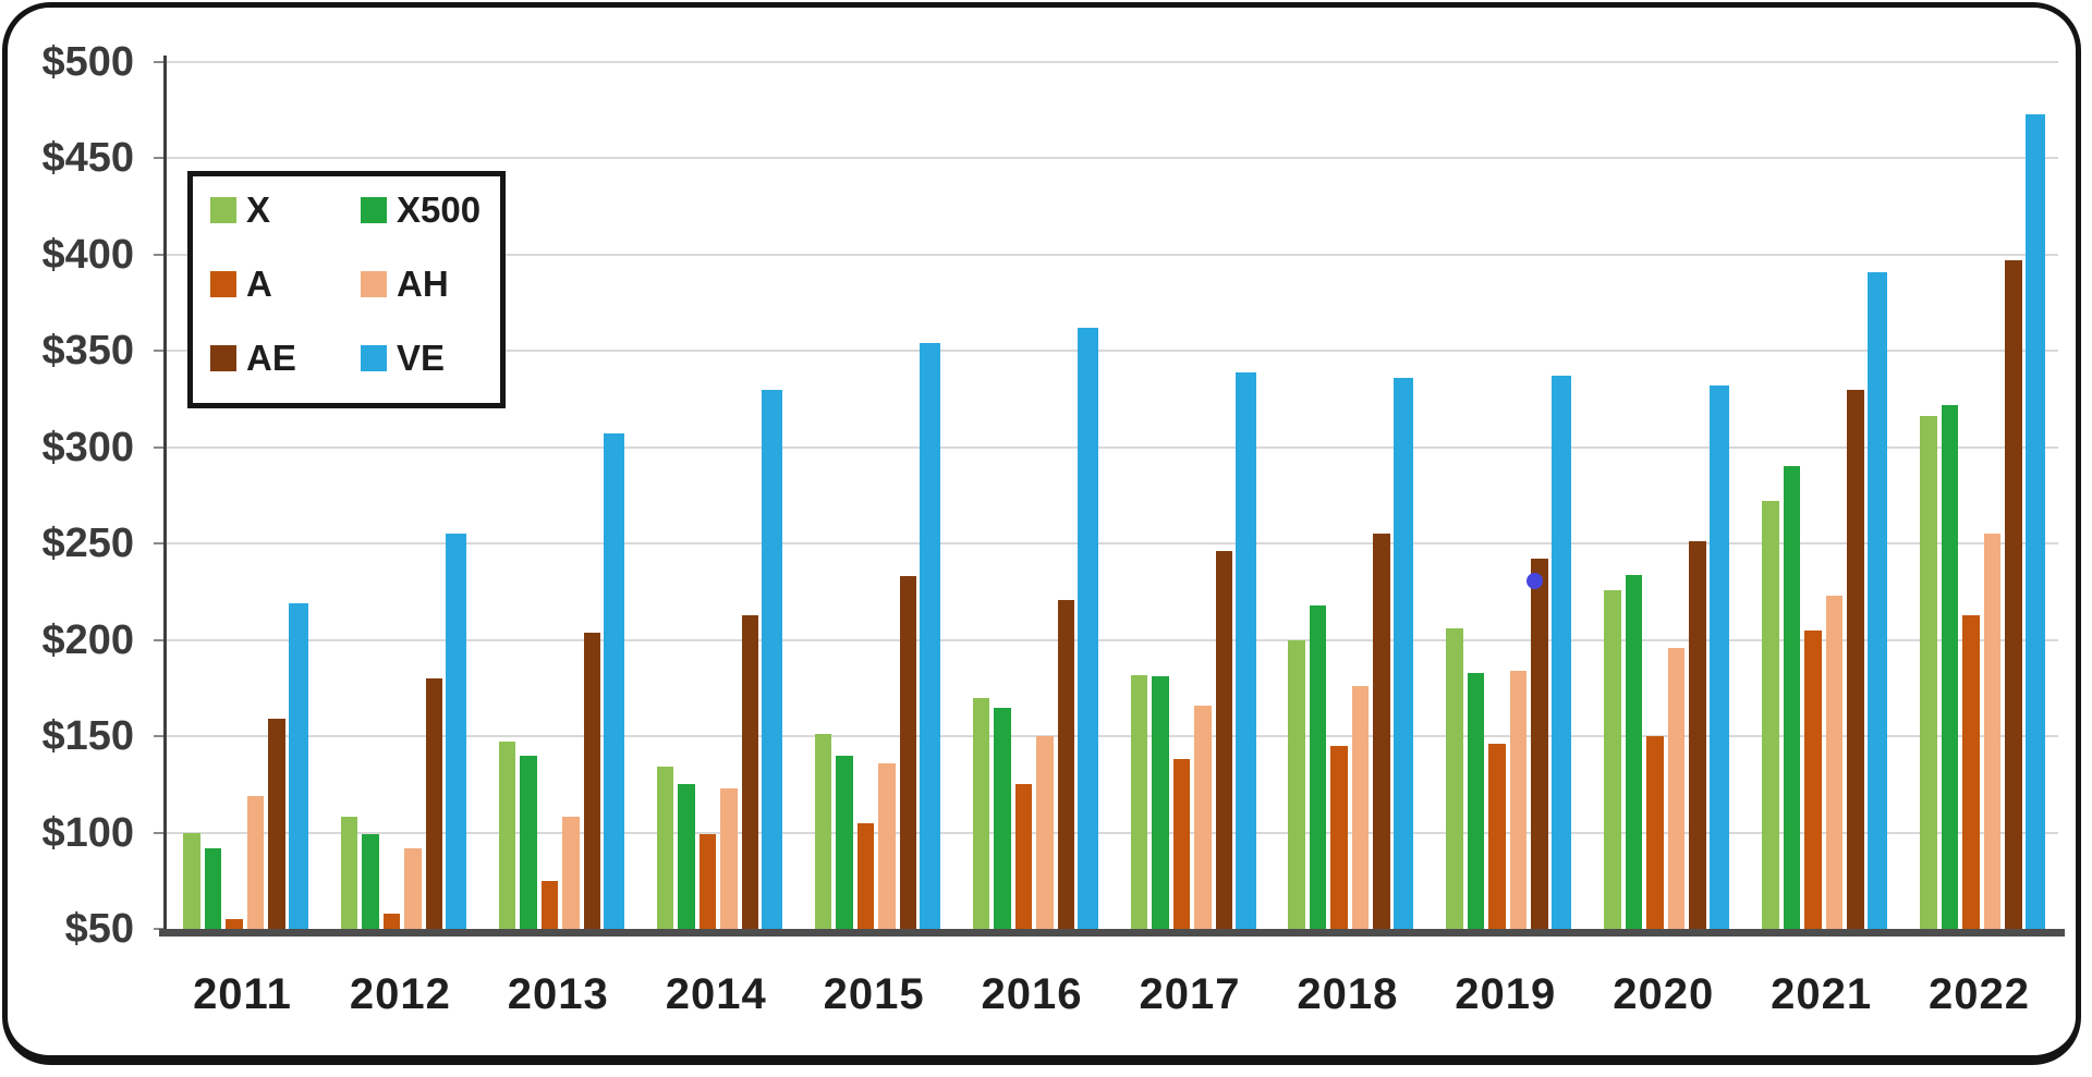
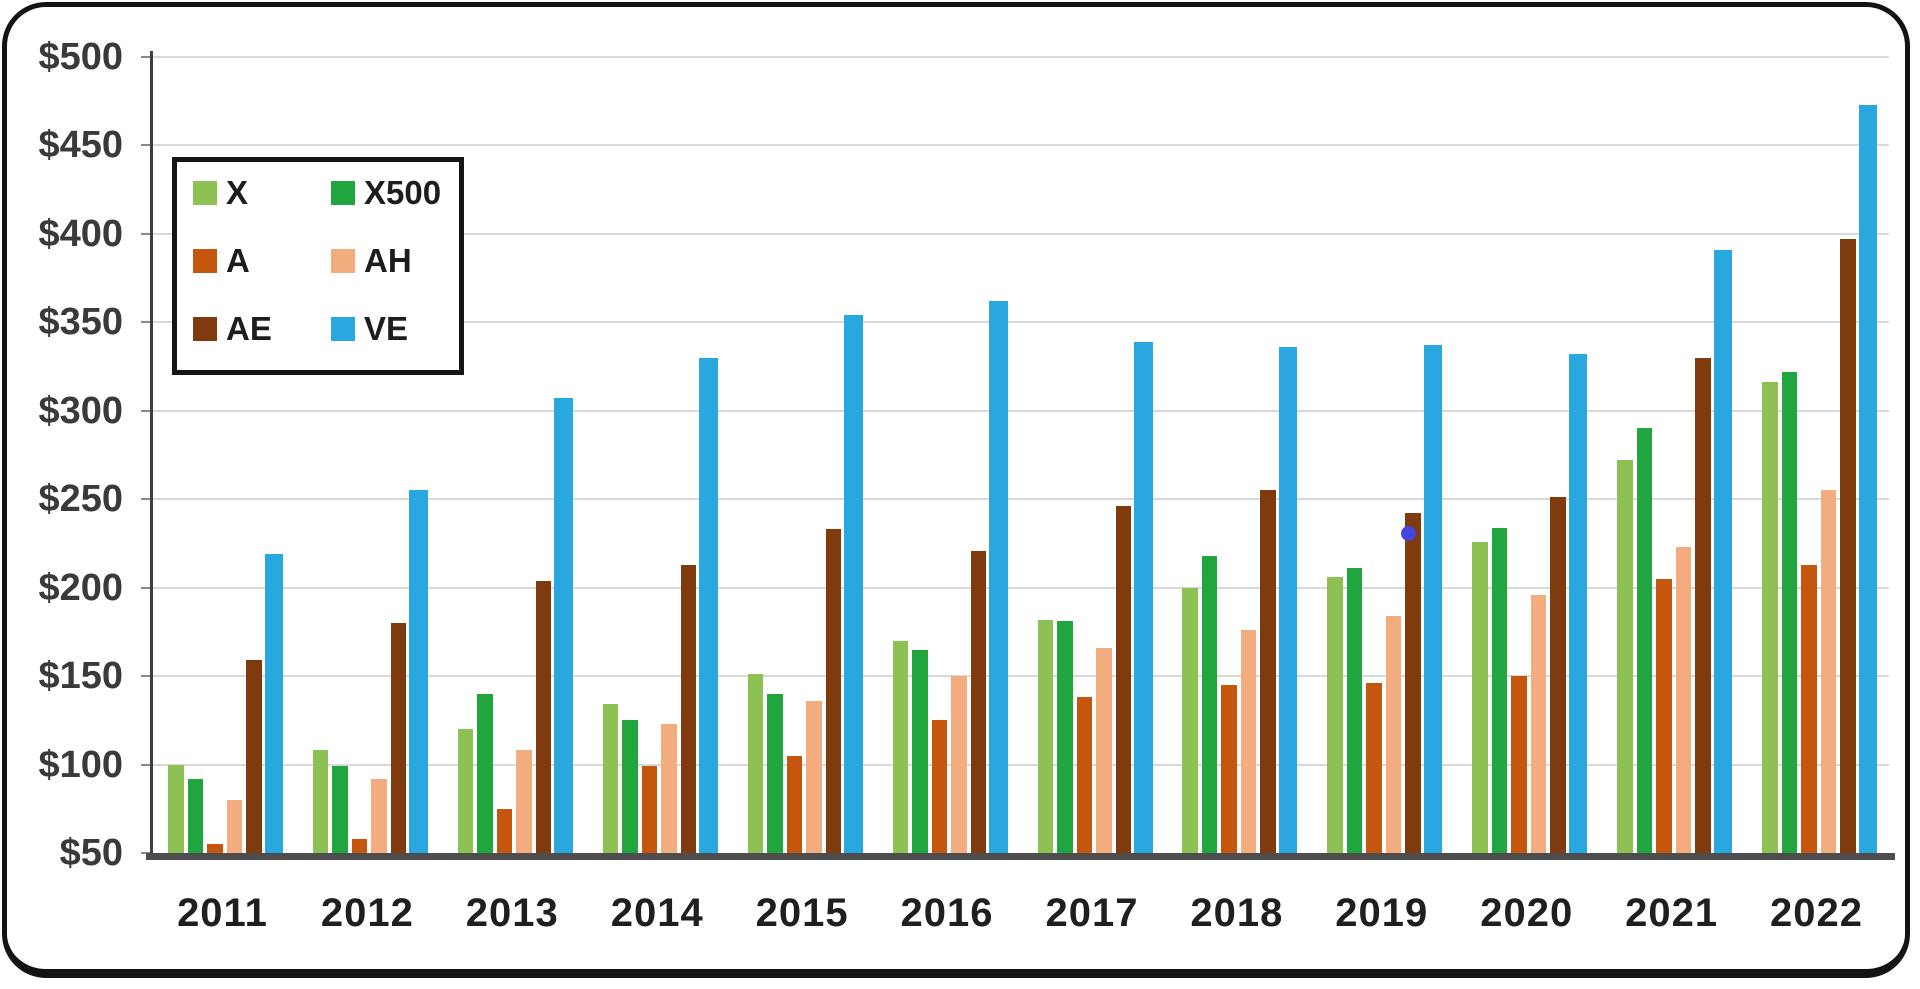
AH/2011: $119 -> $80
X/2013: $147 -> $120
X500/2019: $183 -> $211
